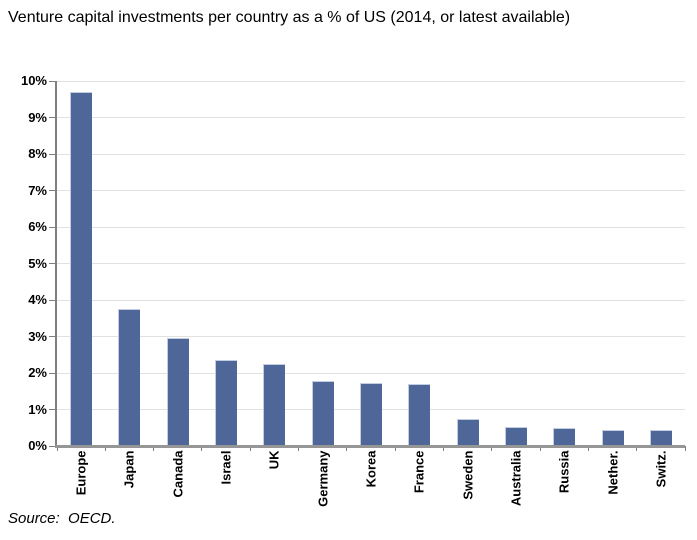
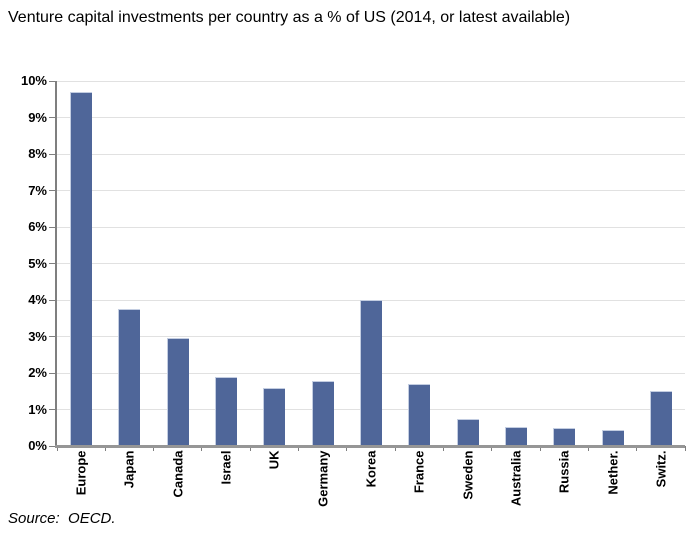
Israel: 2.4% -> 1.9%
UK: 2.2% -> 1.6%
Korea: 1.7% -> 4.0%
Switz.: 0.4% -> 1.5%
